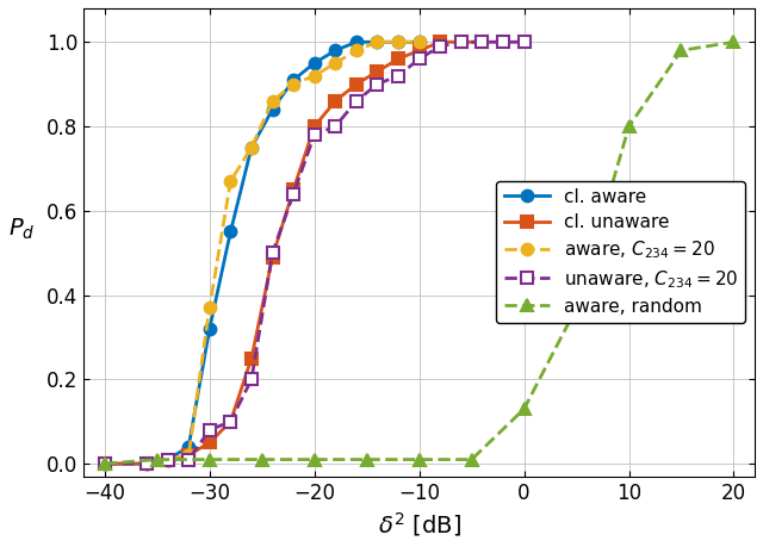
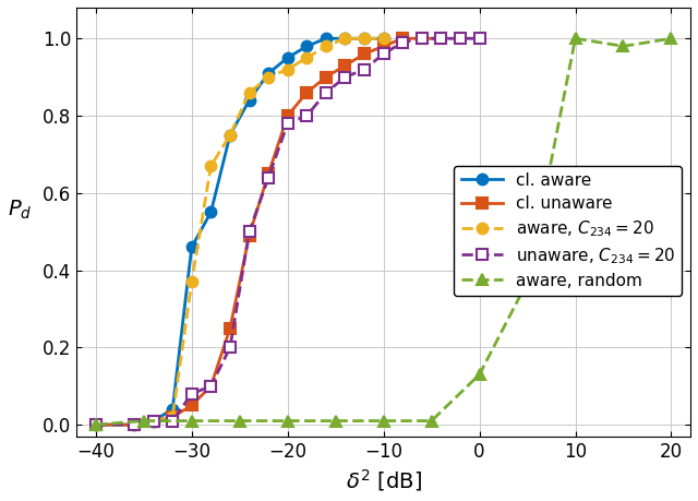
cl. aware/−30: 0.32 -> 0.46
aware, random/10: 0.80 -> 1.00
